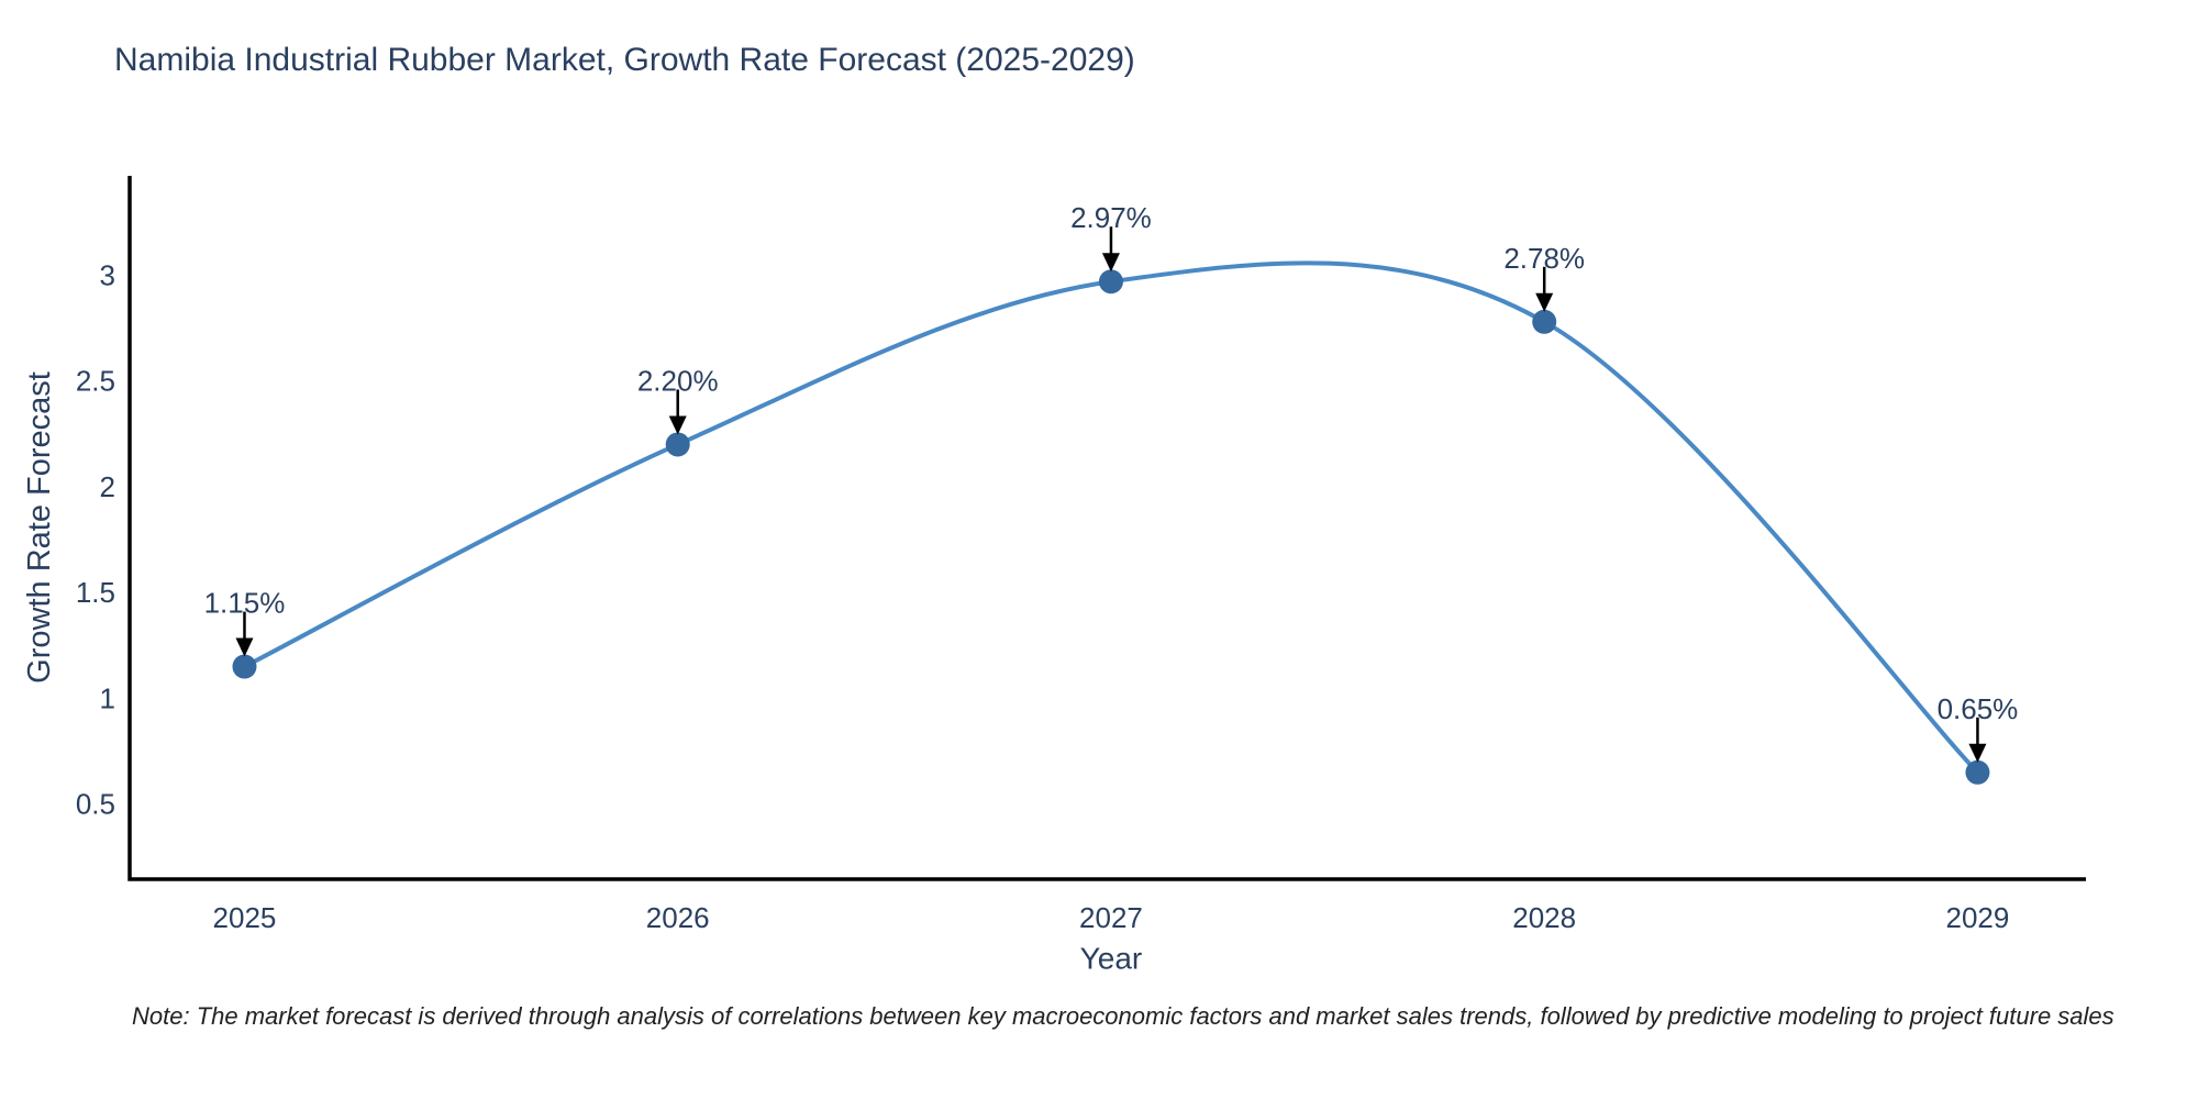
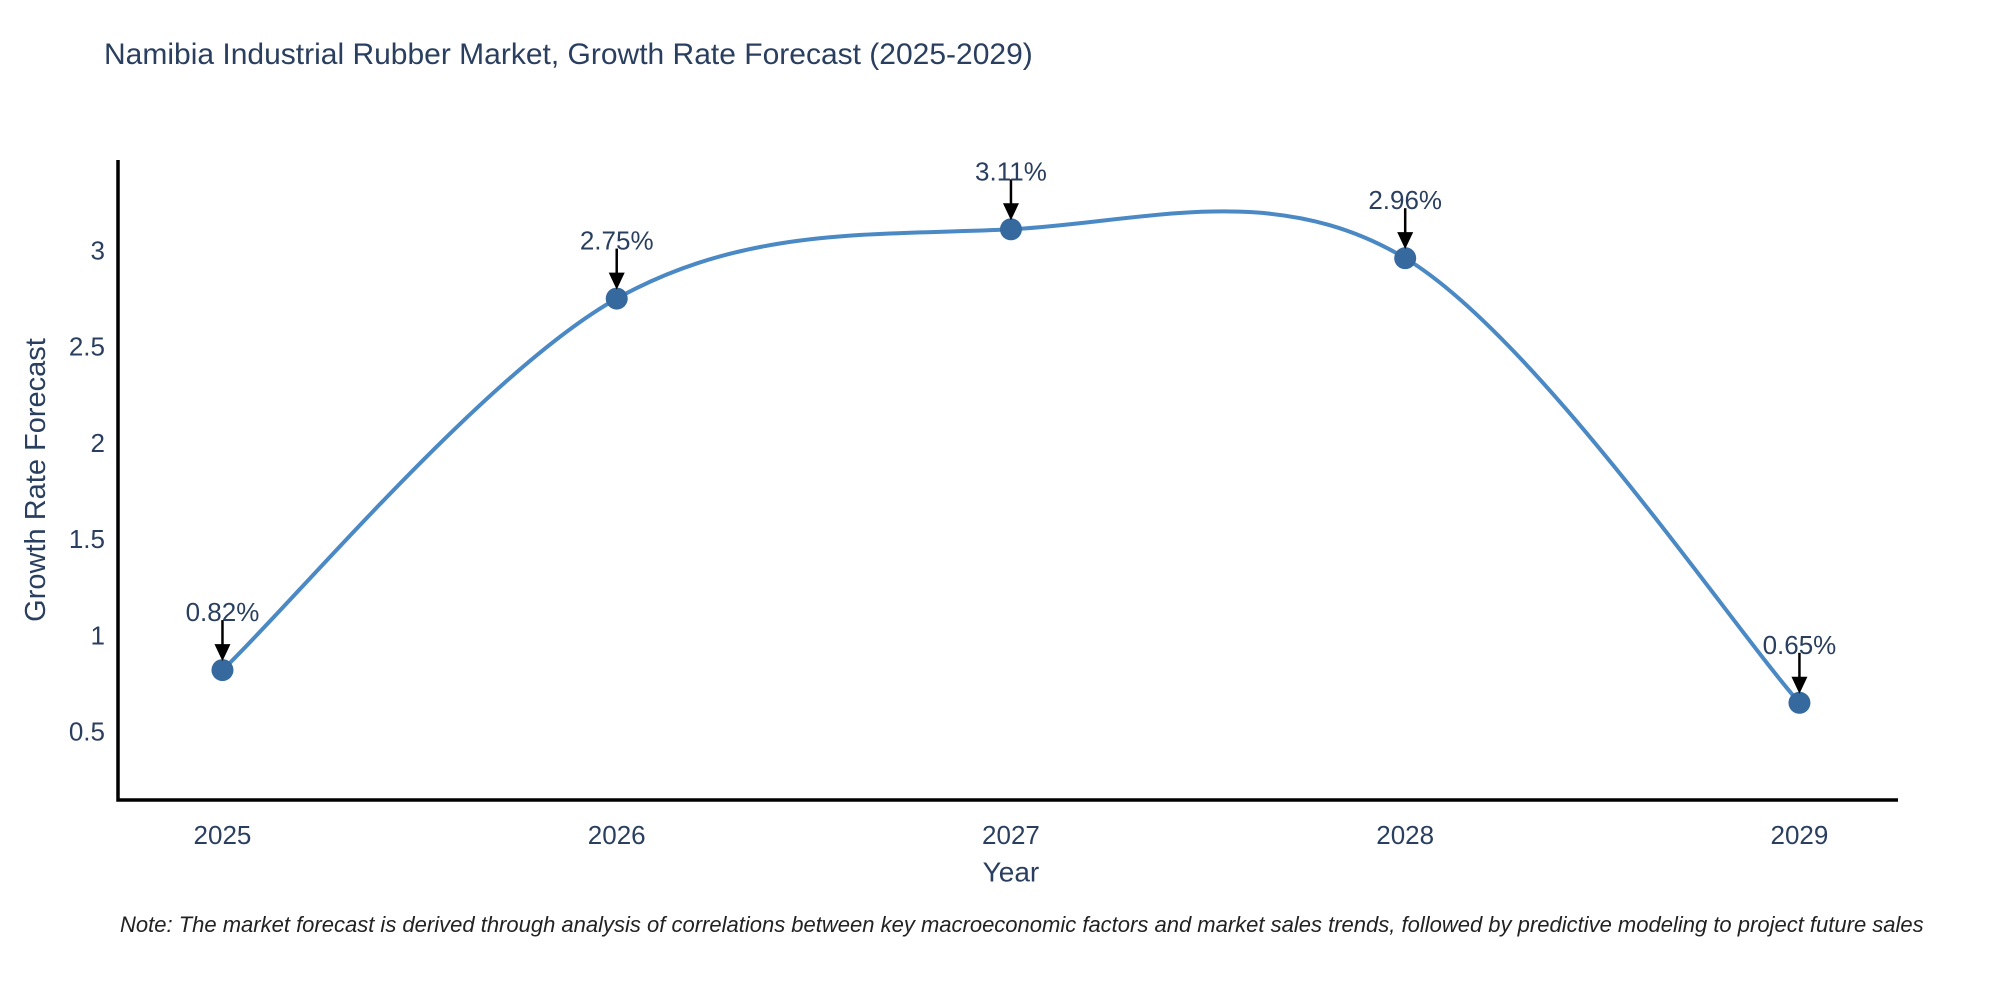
2025: 1.15% -> 0.82%
2026: 2.20% -> 2.75%
2027: 2.97% -> 3.11%
2028: 2.78% -> 2.96%
